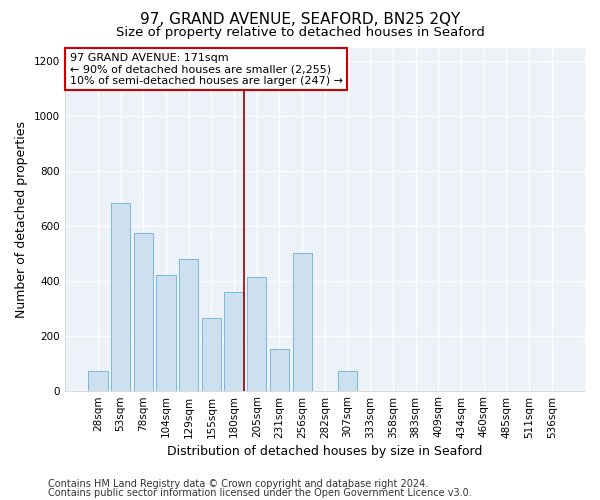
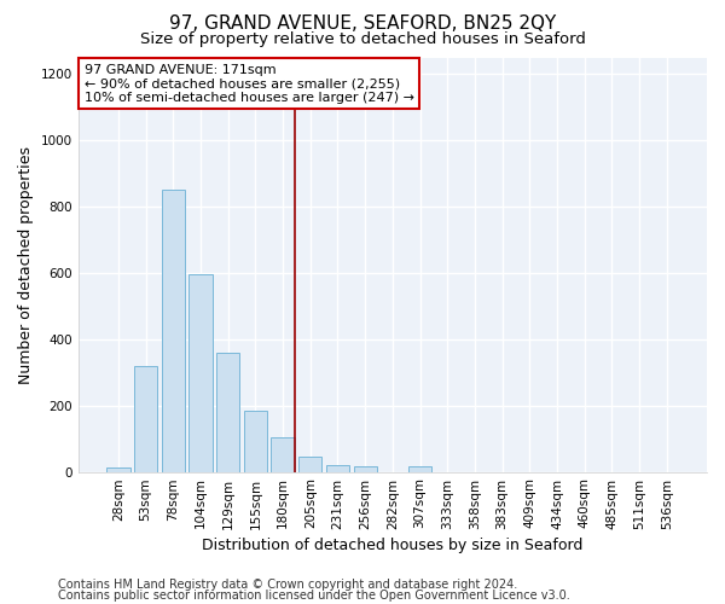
28sqm: 70 -> 12
53sqm: 685 -> 320
78sqm: 575 -> 850
104sqm: 420 -> 595
129sqm: 480 -> 360
155sqm: 265 -> 185
180sqm: 360 -> 105
205sqm: 415 -> 47
231sqm: 150 -> 22
256sqm: 500 -> 15
307sqm: 70 -> 15
